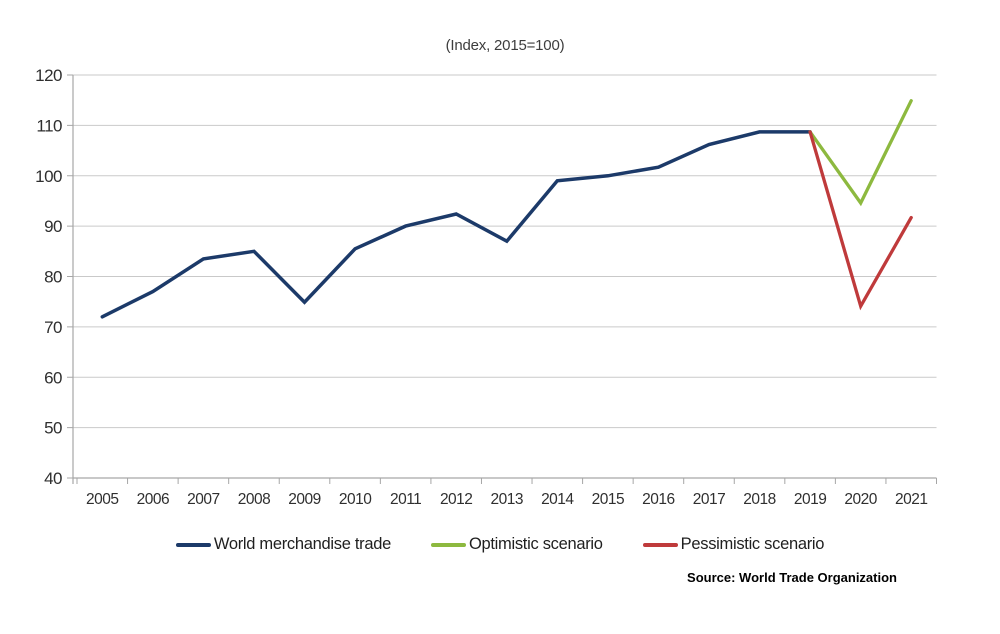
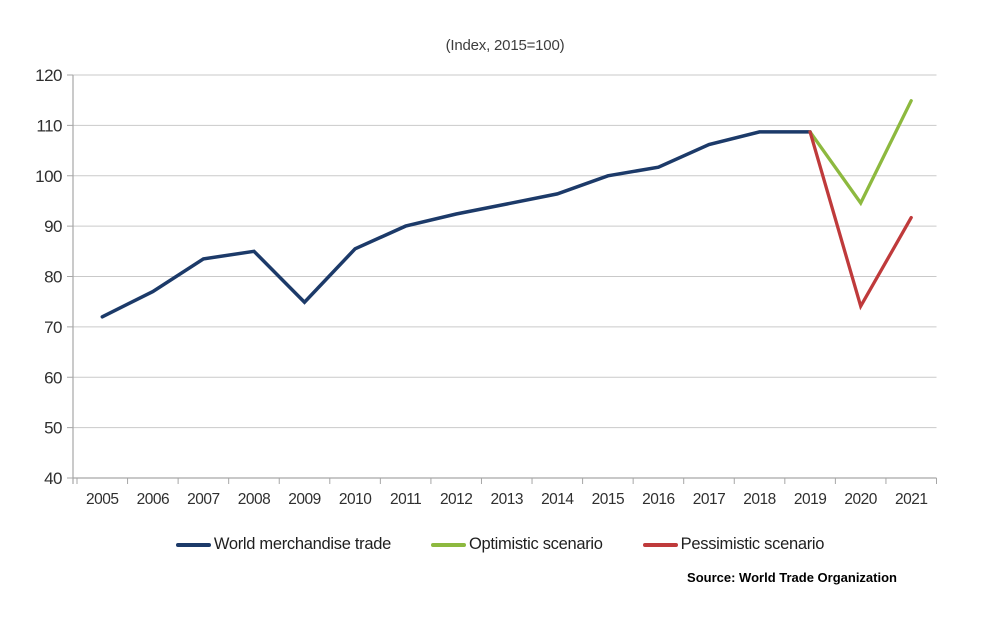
World merchandise trade/2013: 87 -> 94
World merchandise trade/2014: 99 -> 96
